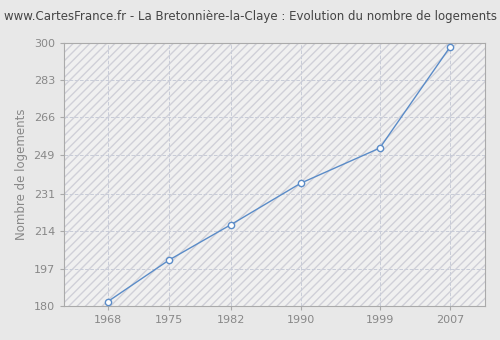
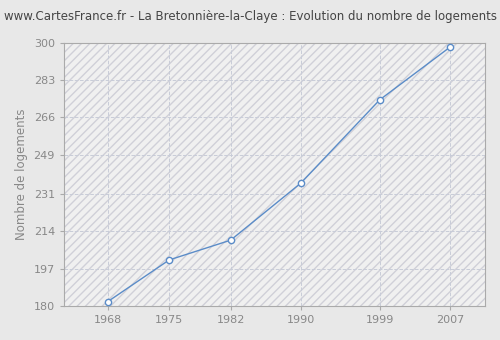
1982: 217 -> 210
1999: 252 -> 274
